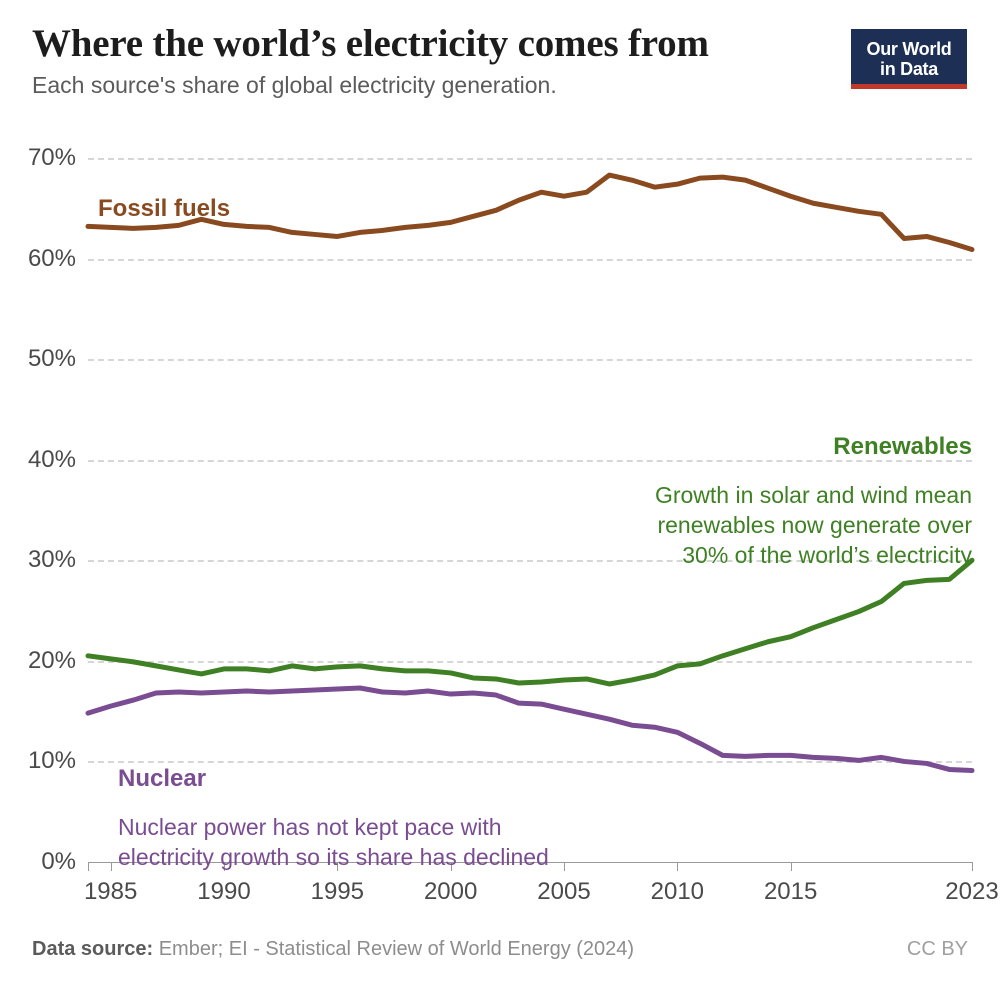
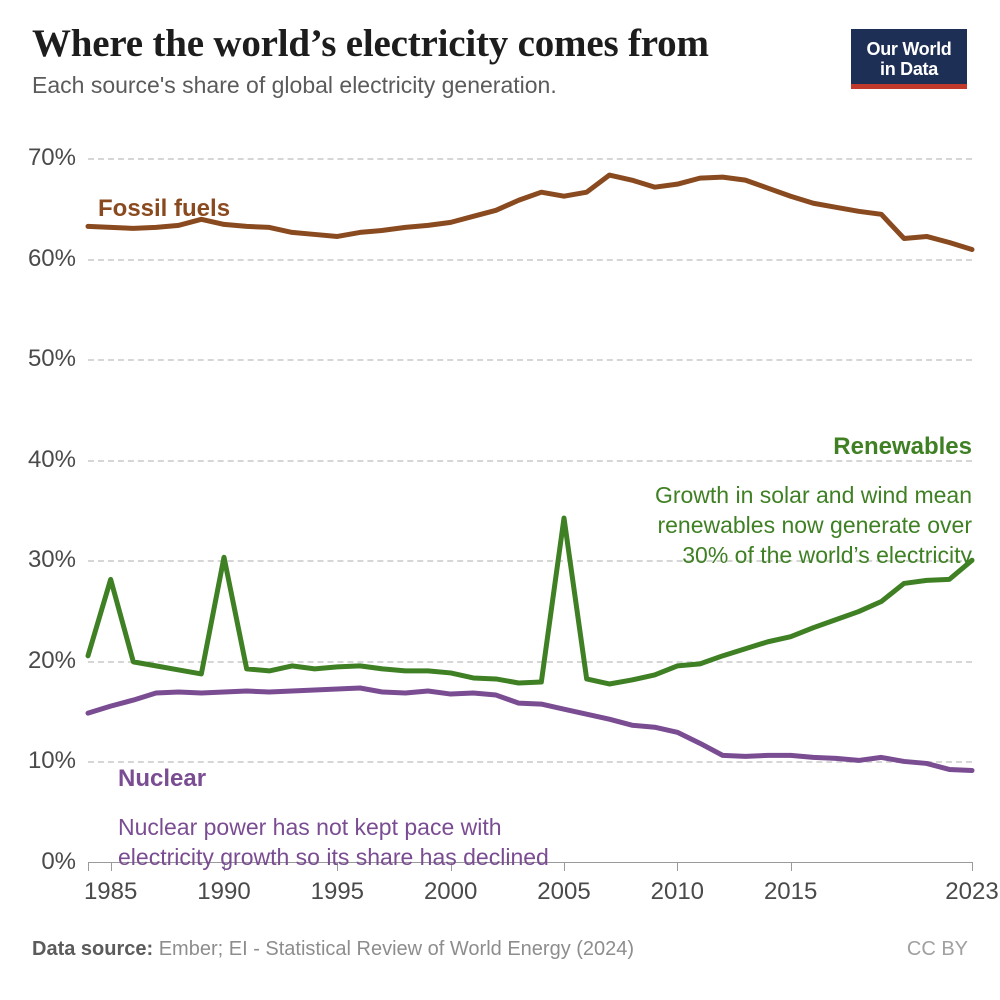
Renewables/1985: 20.2% -> 28.1%
Renewables/1990: 19.2% -> 30.3%
Renewables/2005: 18.1% -> 34.2%
